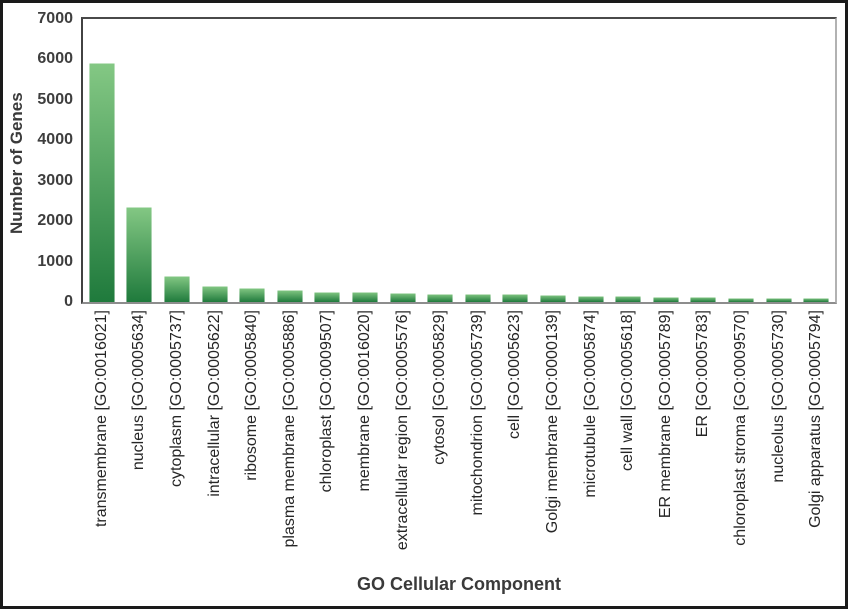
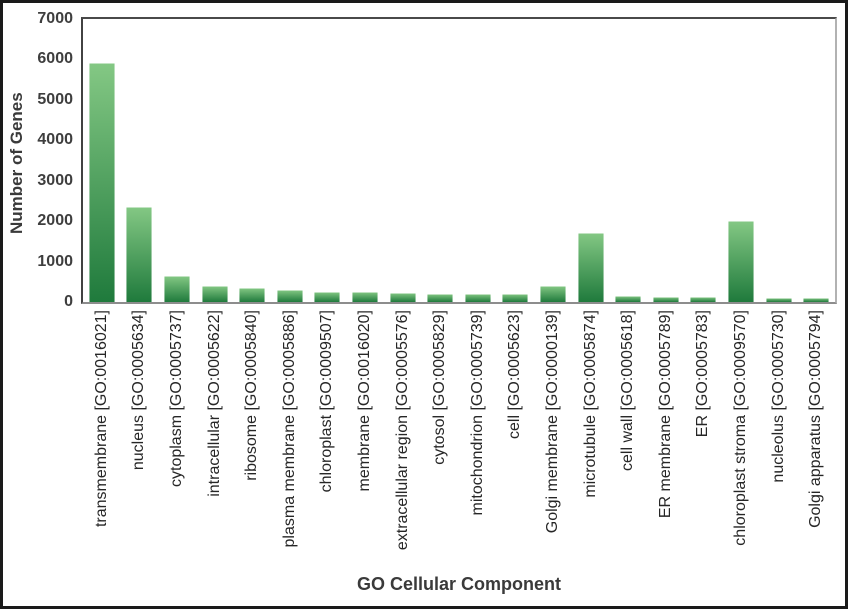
Golgi membrane [GO:0000139]: 200 -> 400
microtubule [GO:0005874]: 200 -> 1700
chloroplast stroma [GO:0009570]: 100 -> 2000
